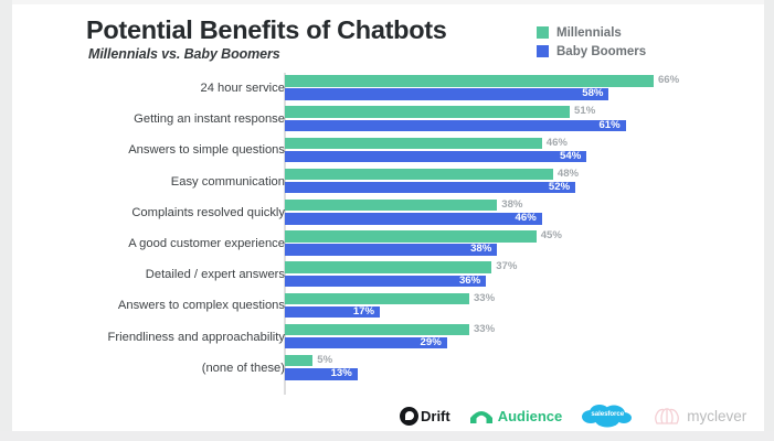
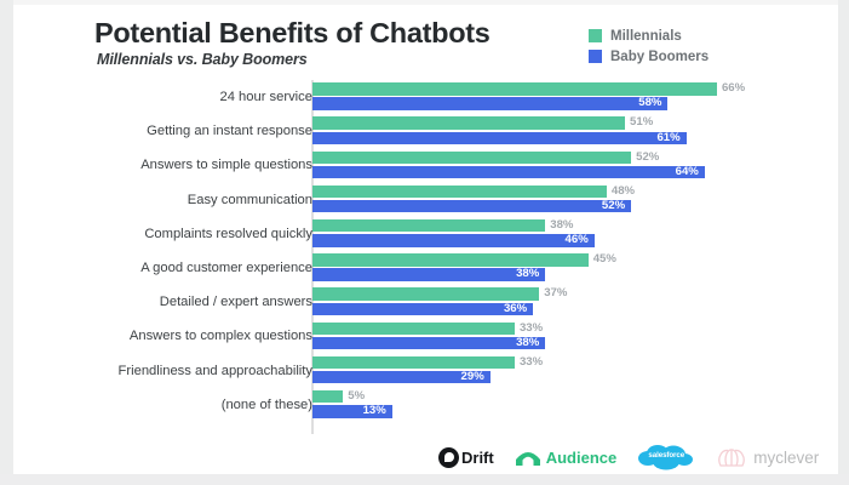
Millennials/Answers to simple questions: 46% -> 52%
Baby Boomers/Answers to simple questions: 54% -> 64%
Baby Boomers/Answers to complex questions: 17% -> 38%
